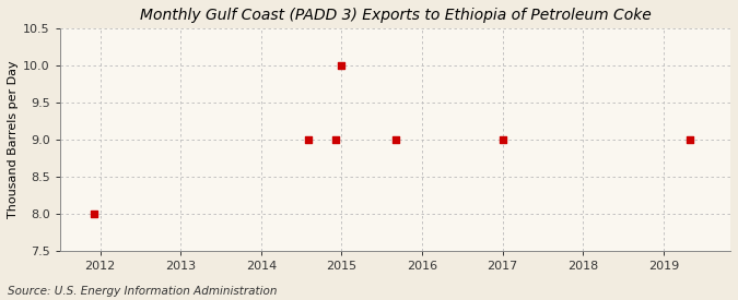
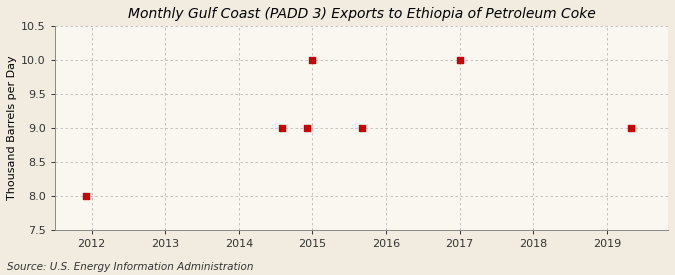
2017: 9 -> 10
